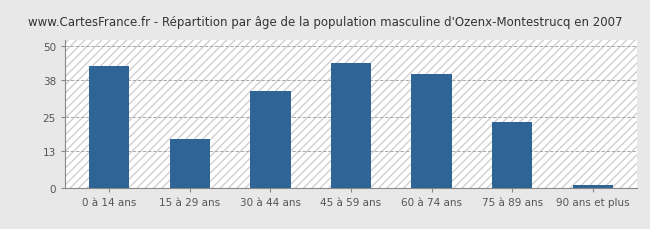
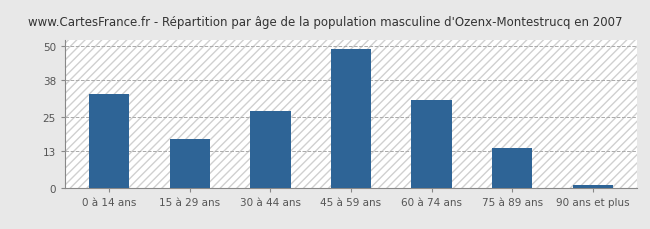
0 à 14 ans: 43 -> 33
30 à 44 ans: 34 -> 27
45 à 59 ans: 44 -> 49
60 à 74 ans: 40 -> 31
75 à 89 ans: 23 -> 14
